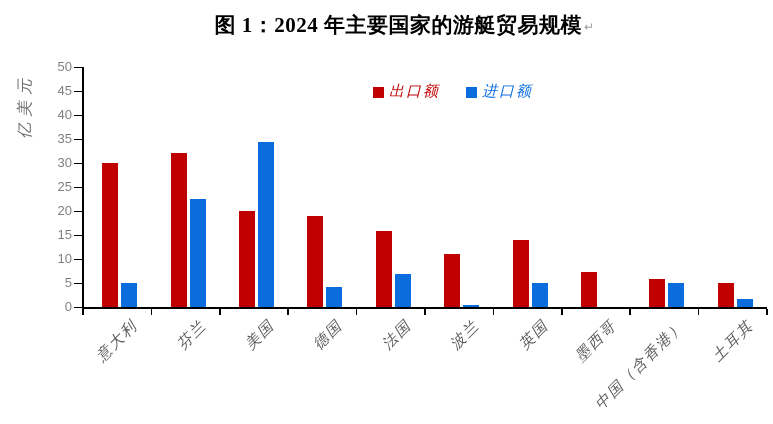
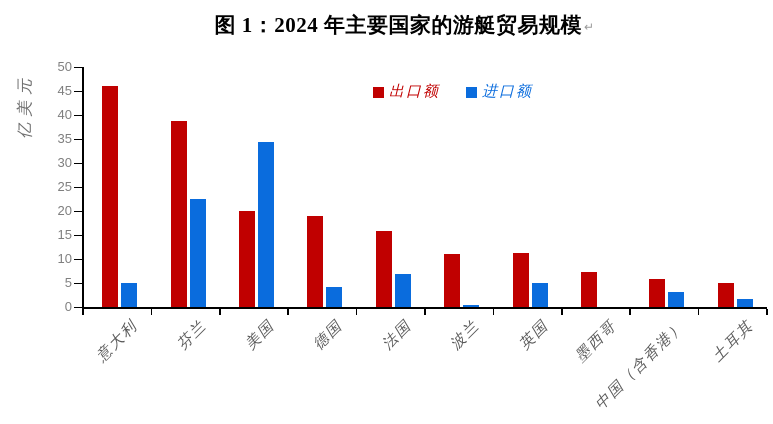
出口额/意大利: 30 -> 46
出口额/芬兰: 32 -> 39
出口额/英国: 14 -> 11
进口额/中国（含香港）: 5 -> 3
